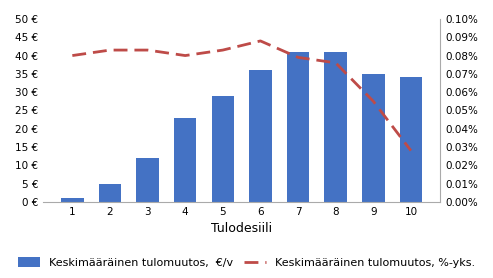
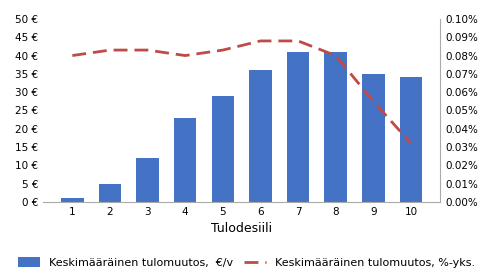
Keskimääräinen tulomuutos, %-yks./7: 0.079% -> 0.088%
Keskimääräinen tulomuutos, %-yks./8: 0.076% -> 0.080%
Keskimääräinen tulomuutos, %-yks./10: 0.028% -> 0.032%
